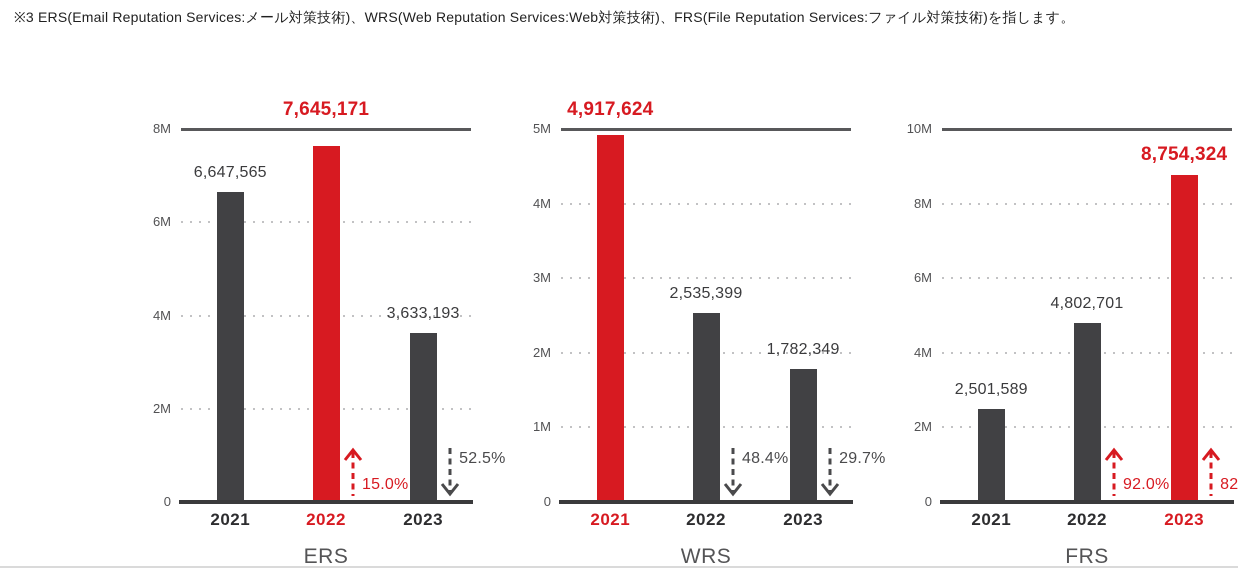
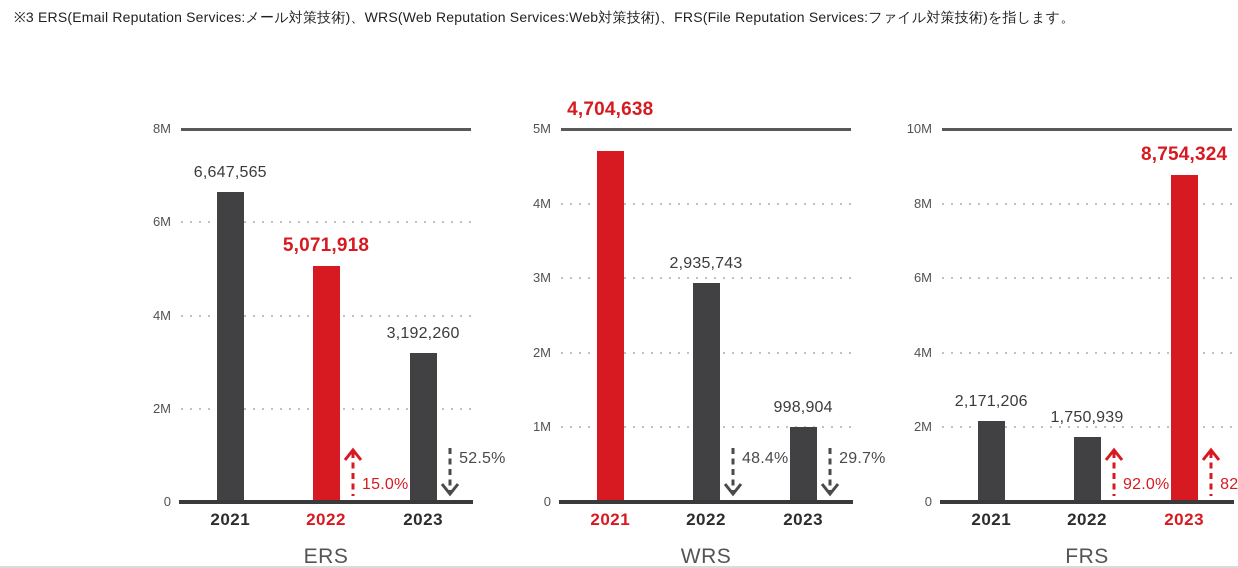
ERS/2022: 7,645,171 -> 5,071,918
ERS/2023: 3,633,193 -> 3,192,260
WRS/2021: 4,917,624 -> 4,704,638
WRS/2022: 2,535,399 -> 2,935,743
WRS/2023: 1,782,349 -> 998,904
FRS/2021: 2,501,589 -> 2,171,206
FRS/2022: 4,802,701 -> 1,750,939
